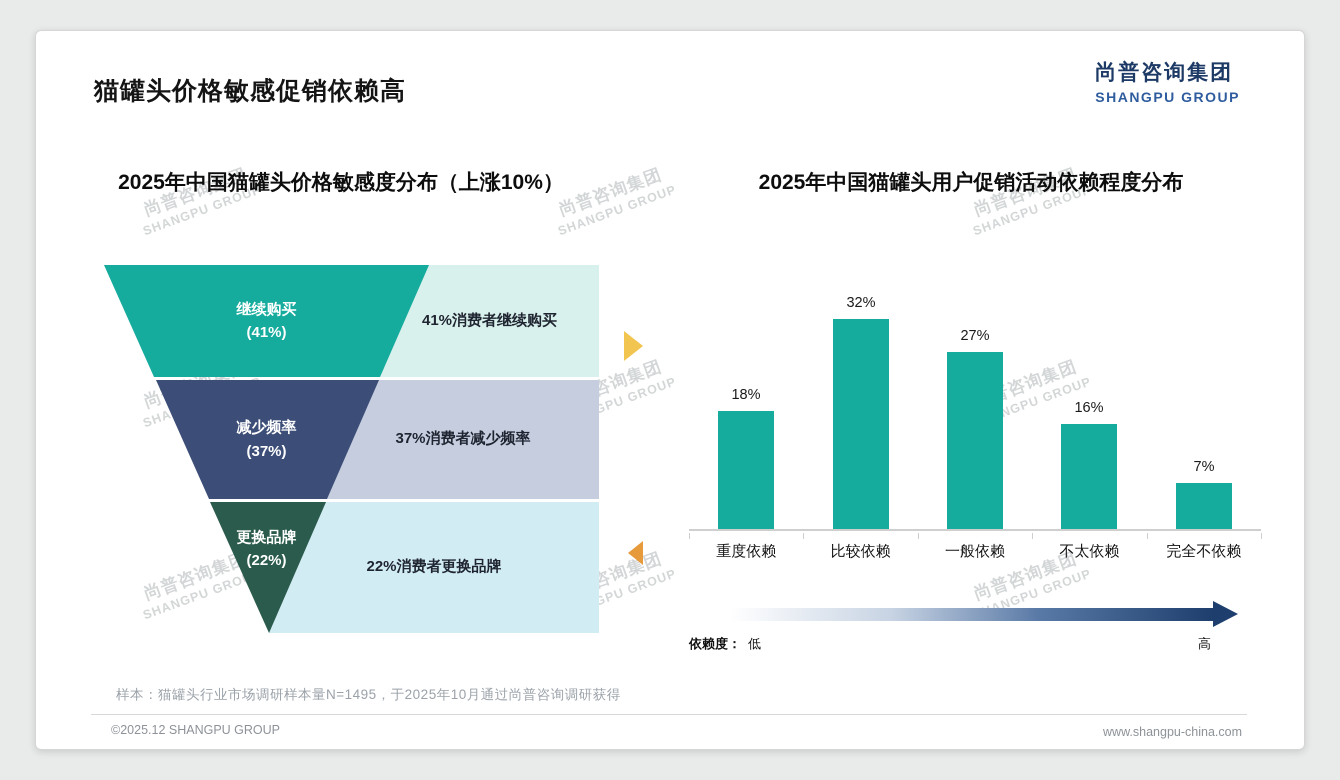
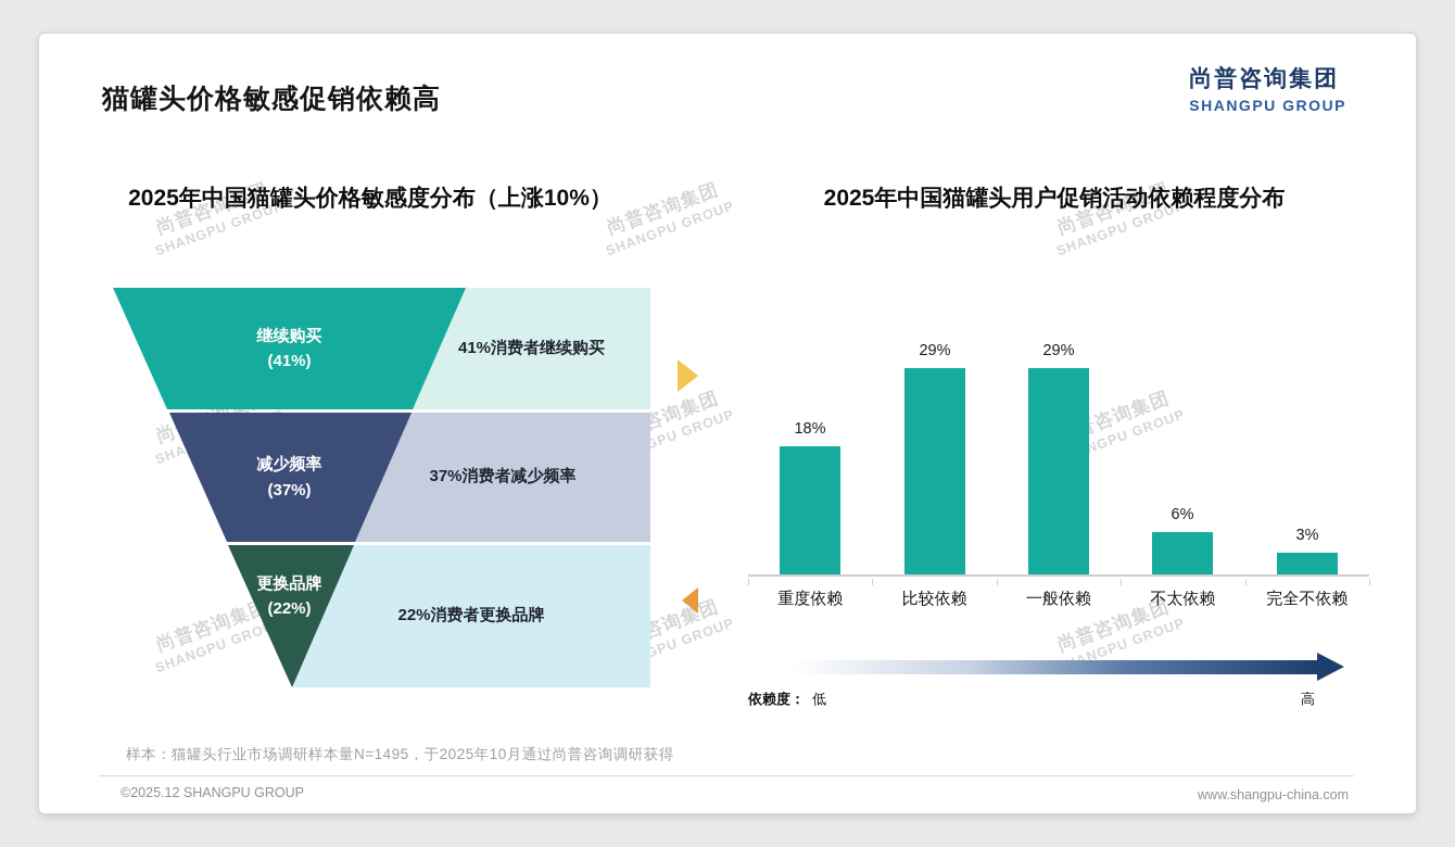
2025年中国猫罐头用户促销活动依赖程度分布/比较依赖: 32% -> 29%
2025年中国猫罐头用户促销活动依赖程度分布/一般依赖: 27% -> 29%
2025年中国猫罐头用户促销活动依赖程度分布/不太依赖: 16% -> 6%
2025年中国猫罐头用户促销活动依赖程度分布/完全不依赖: 7% -> 3%
